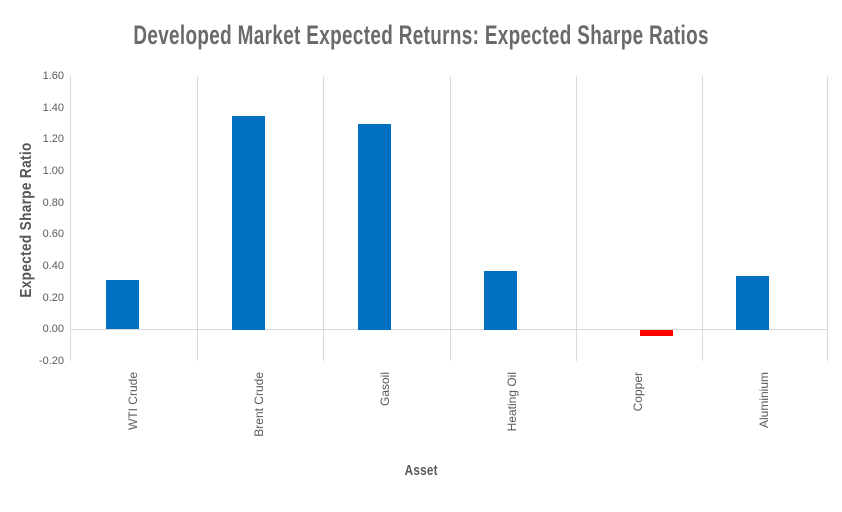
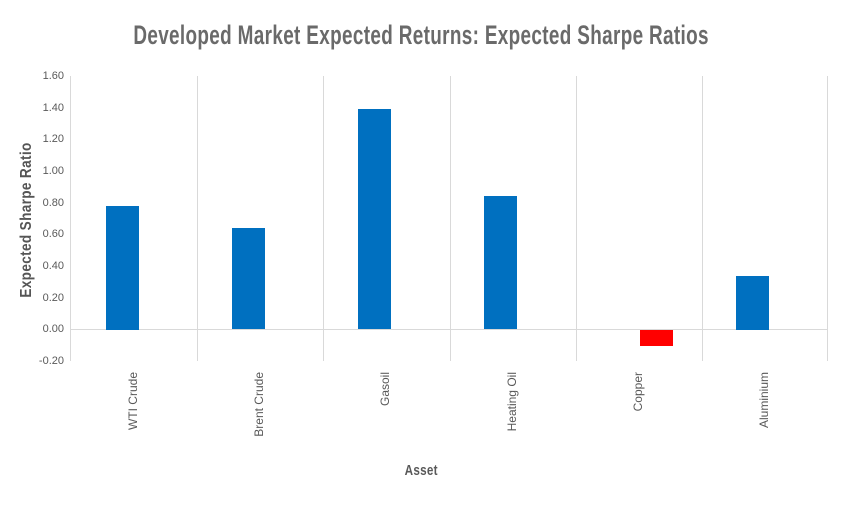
WTI Crude: 0.31 -> 0.78
Brent Crude: 1.35 -> 0.64
Gasoil: 1.30 -> 1.39
Heating Oil: 0.37 -> 0.84
Copper: -0.04 -> -0.10
